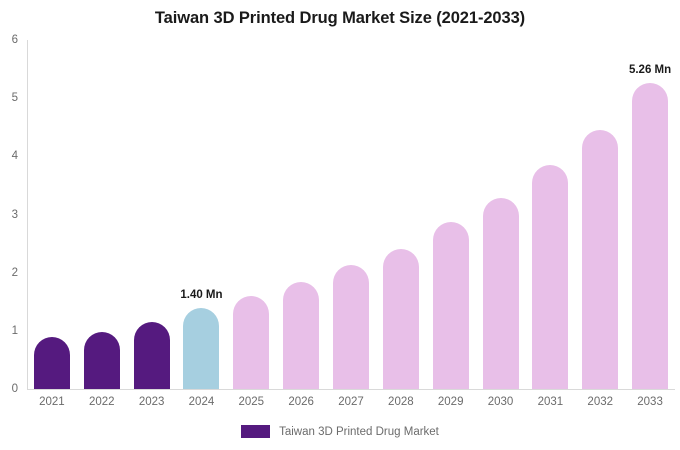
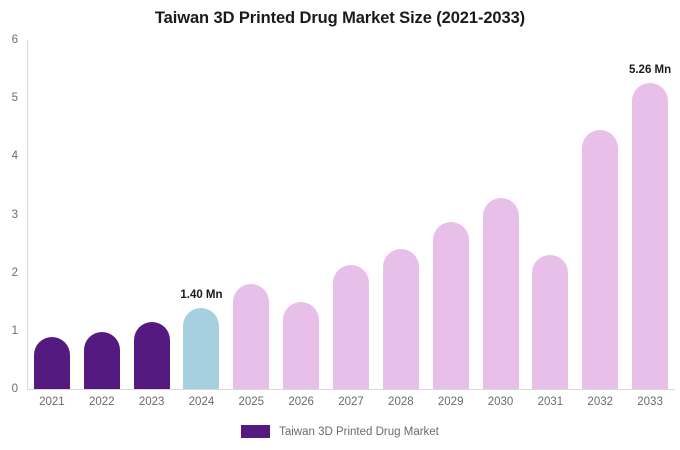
2025: 1.6 -> 1.8
2026: 1.8 -> 1.5
2031: 3.9 -> 2.3
